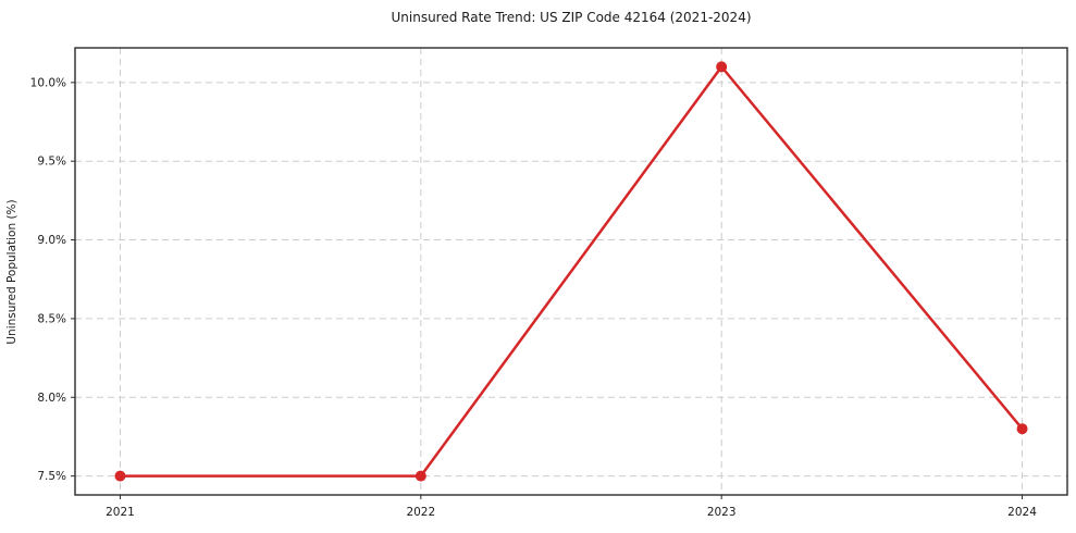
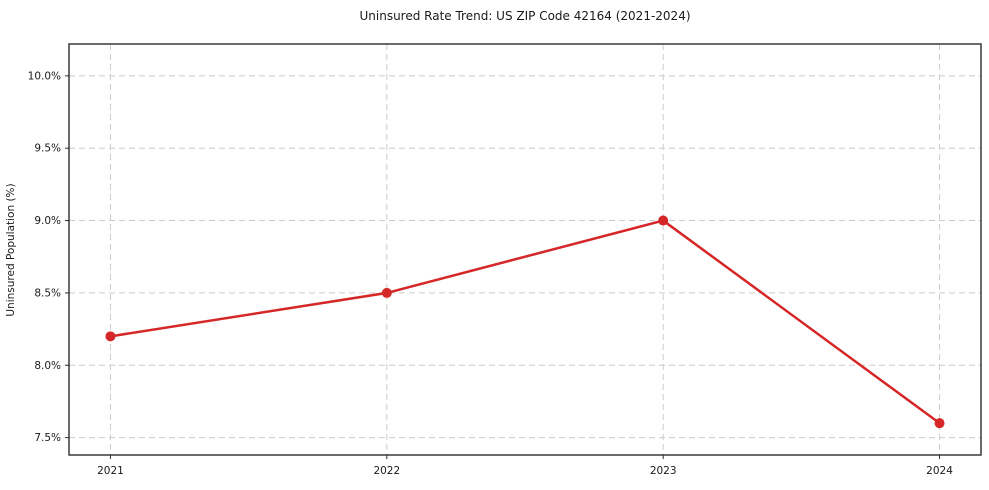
2021: 7.5% -> 8.2%
2022: 7.5% -> 8.5%
2023: 10.1% -> 9.0%
2024: 7.8% -> 7.6%
